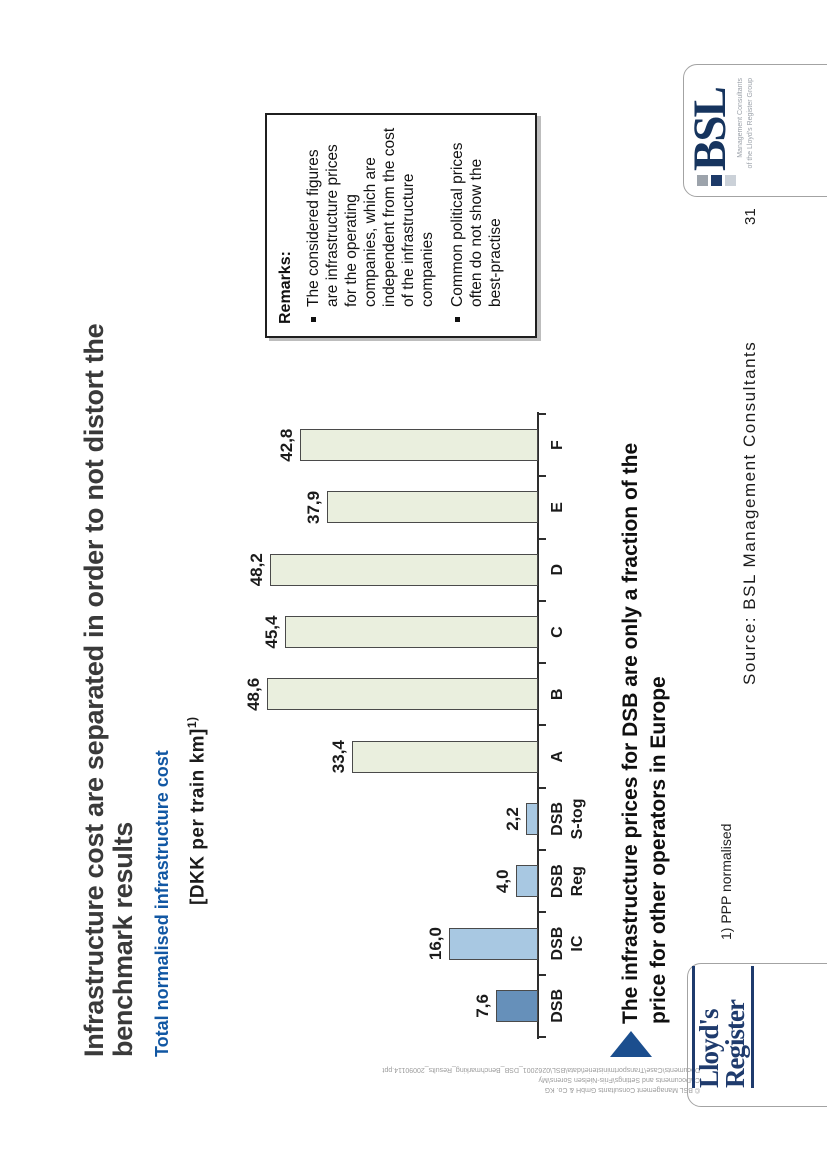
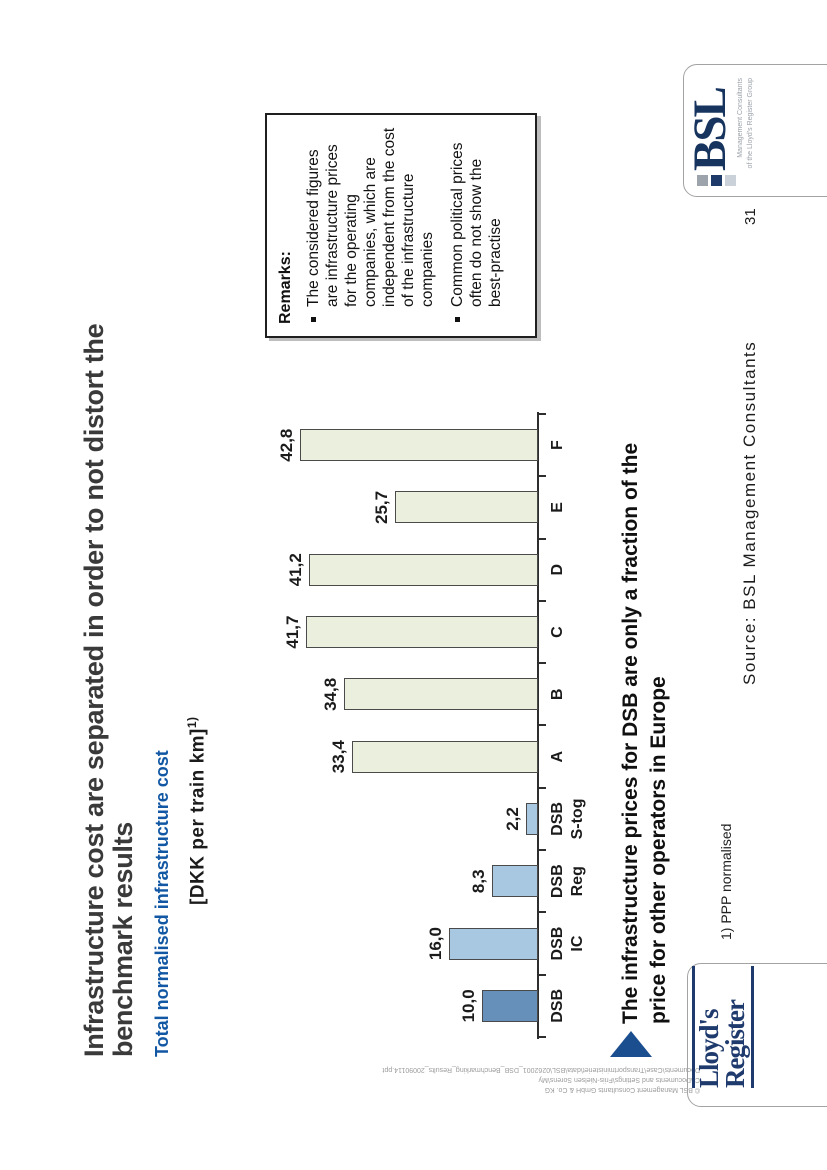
DSB: 7,6 -> 10,0
DSB Reg: 4,0 -> 8,3
B: 48,6 -> 34,8
C: 45,4 -> 41,7
D: 48,2 -> 41,2
E: 37,9 -> 25,7
